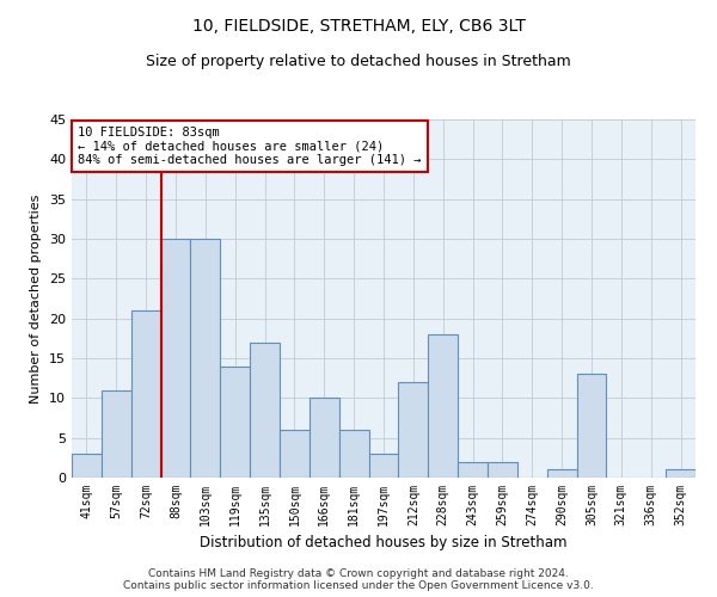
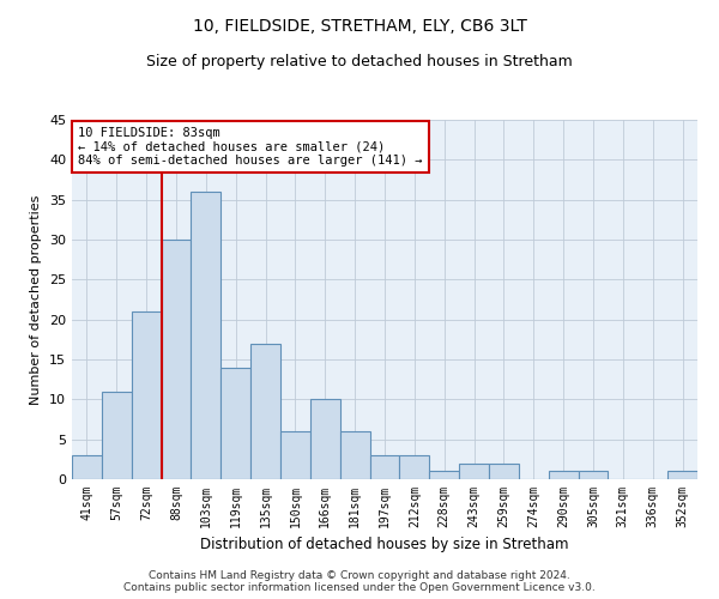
103sqm: 30 -> 36
212sqm: 12 -> 3
228sqm: 18 -> 1
305sqm: 13 -> 1
